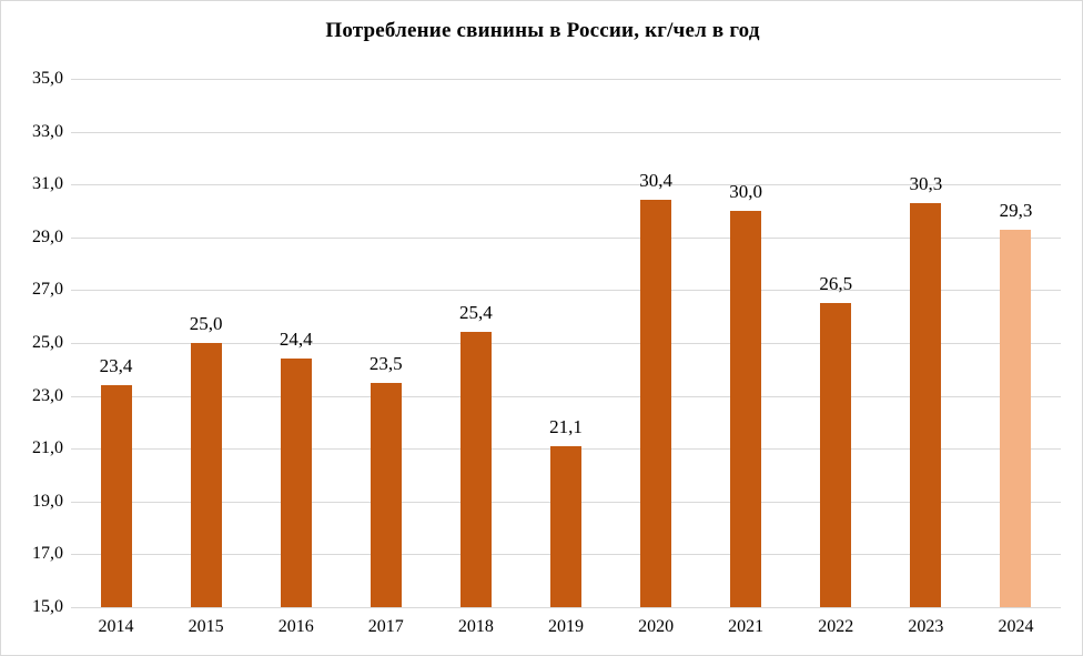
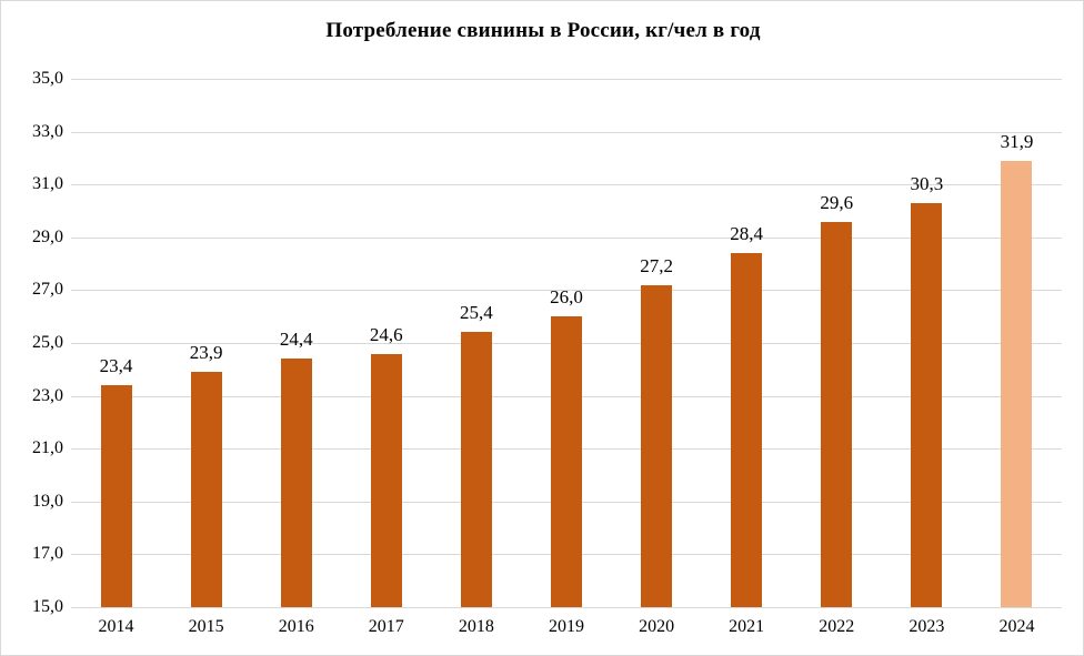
2015: 25,0 -> 23,9
2017: 23,5 -> 24,6
2019: 21,1 -> 26,0
2020: 30,4 -> 27,2
2021: 30,0 -> 28,4
2022: 26,5 -> 29,6
2024: 29,3 -> 31,9
